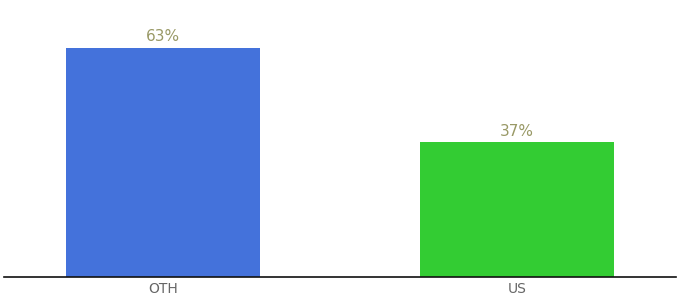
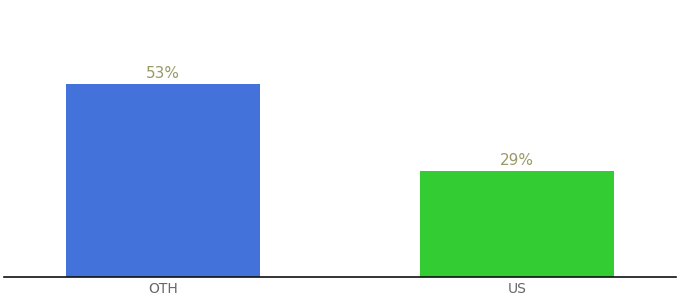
OTH: 63% -> 53%
US: 37% -> 29%
